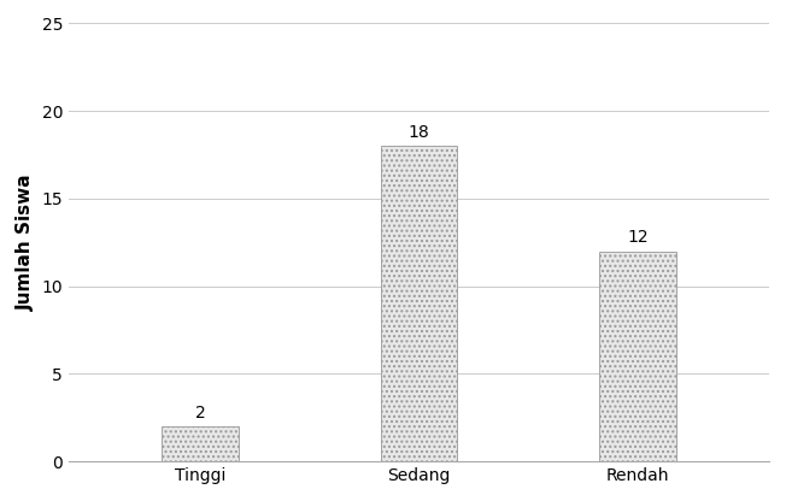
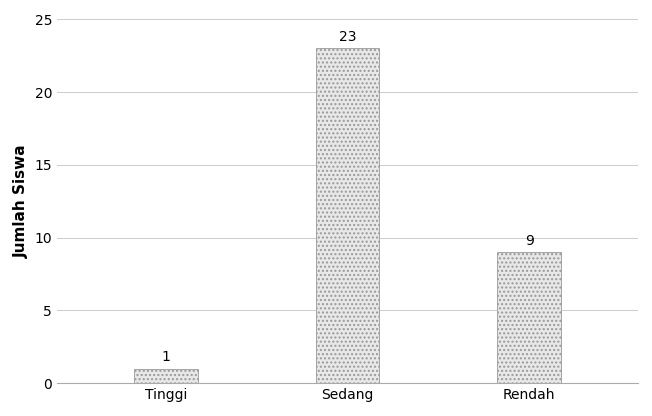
Tinggi: 2 -> 1
Sedang: 18 -> 23
Rendah: 12 -> 9
